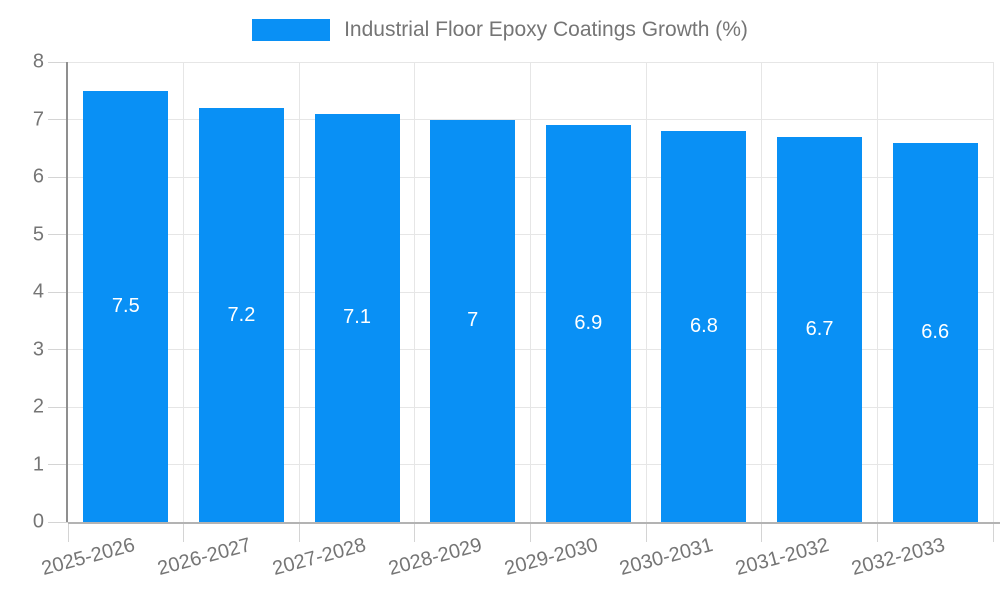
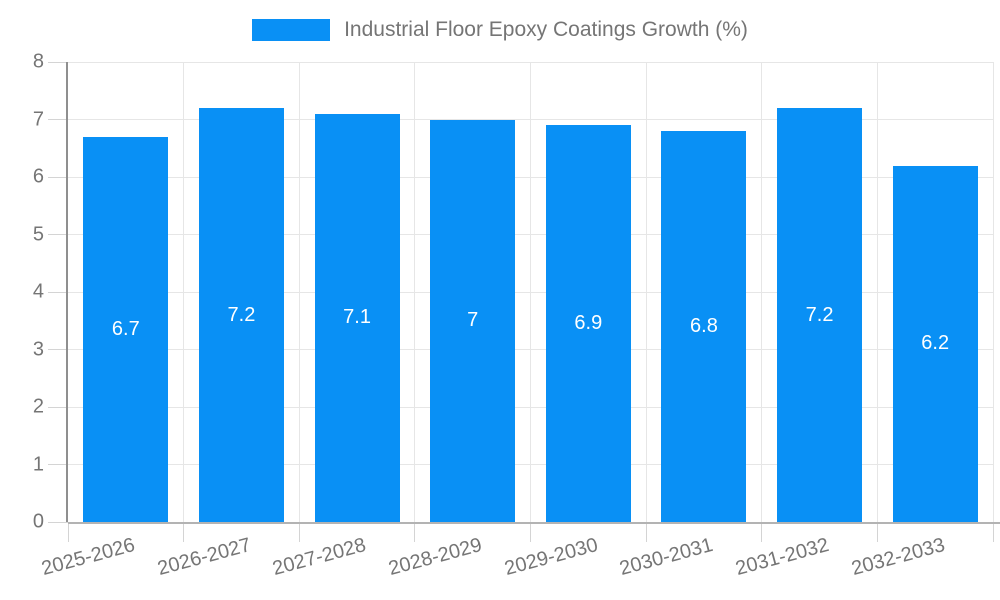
2025-2026: 7.5 -> 6.7
2031-2032: 6.7 -> 7.2
2032-2033: 6.6 -> 6.2
